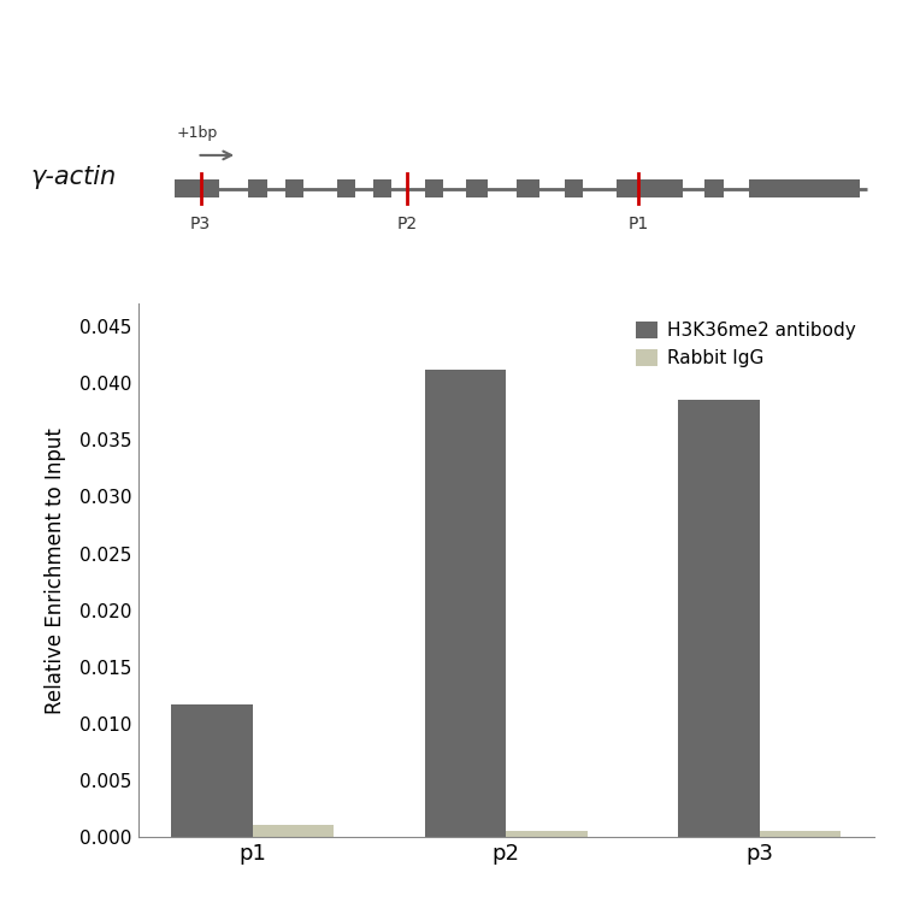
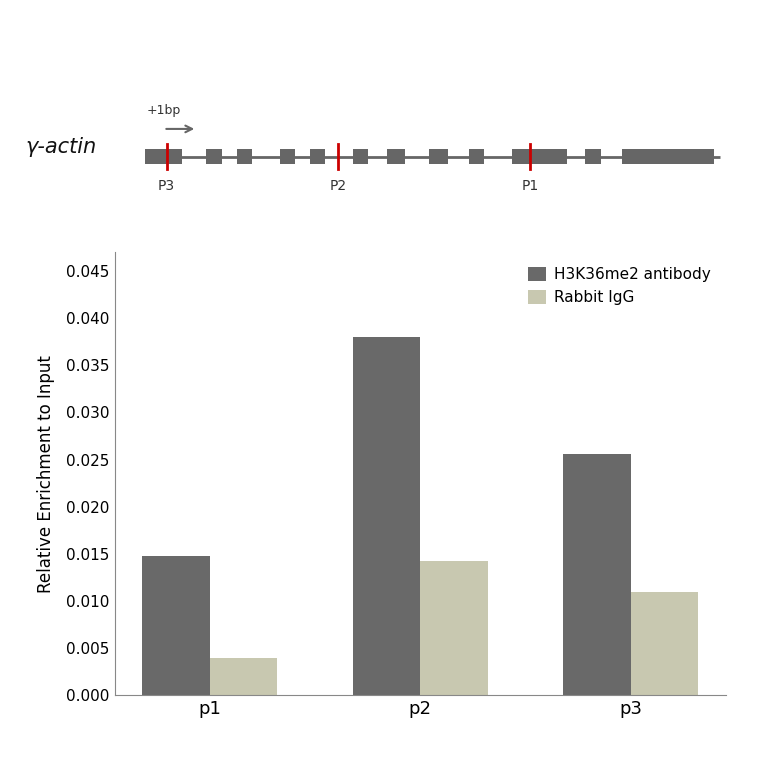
H3K36me2 antibody/p1: 0.0117 -> 0.0148
Rabbit IgG/p1: 0.0010 -> 0.0040
H3K36me2 antibody/p2: 0.0411 -> 0.0380
Rabbit IgG/p2: 0.0006 -> 0.0142
H3K36me2 antibody/p3: 0.0386 -> 0.0256
Rabbit IgG/p3: 0.0006 -> 0.0110
